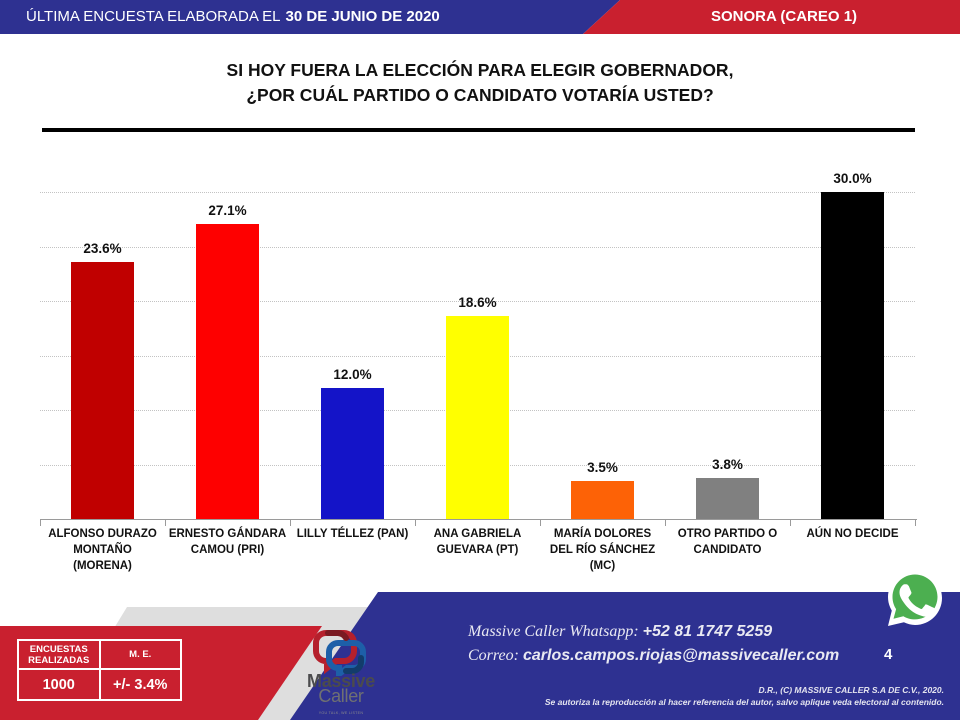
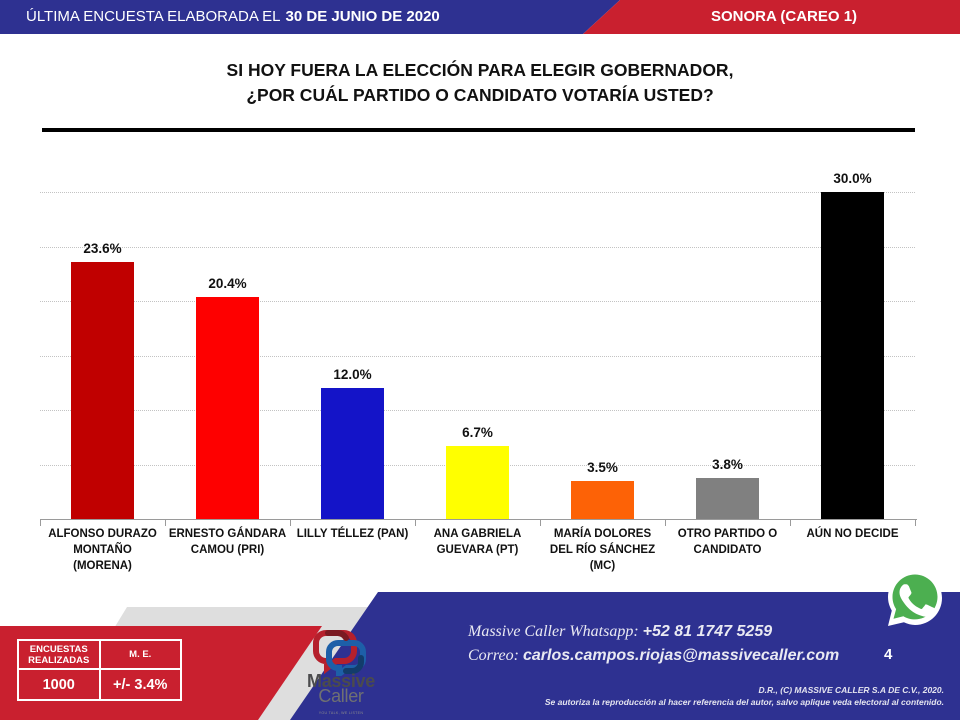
ERNESTO GÁNDARA CAMOU (PRI): 27.1% -> 20.4%
ANA GABRIELA GUEVARA (PT): 18.6% -> 6.7%
